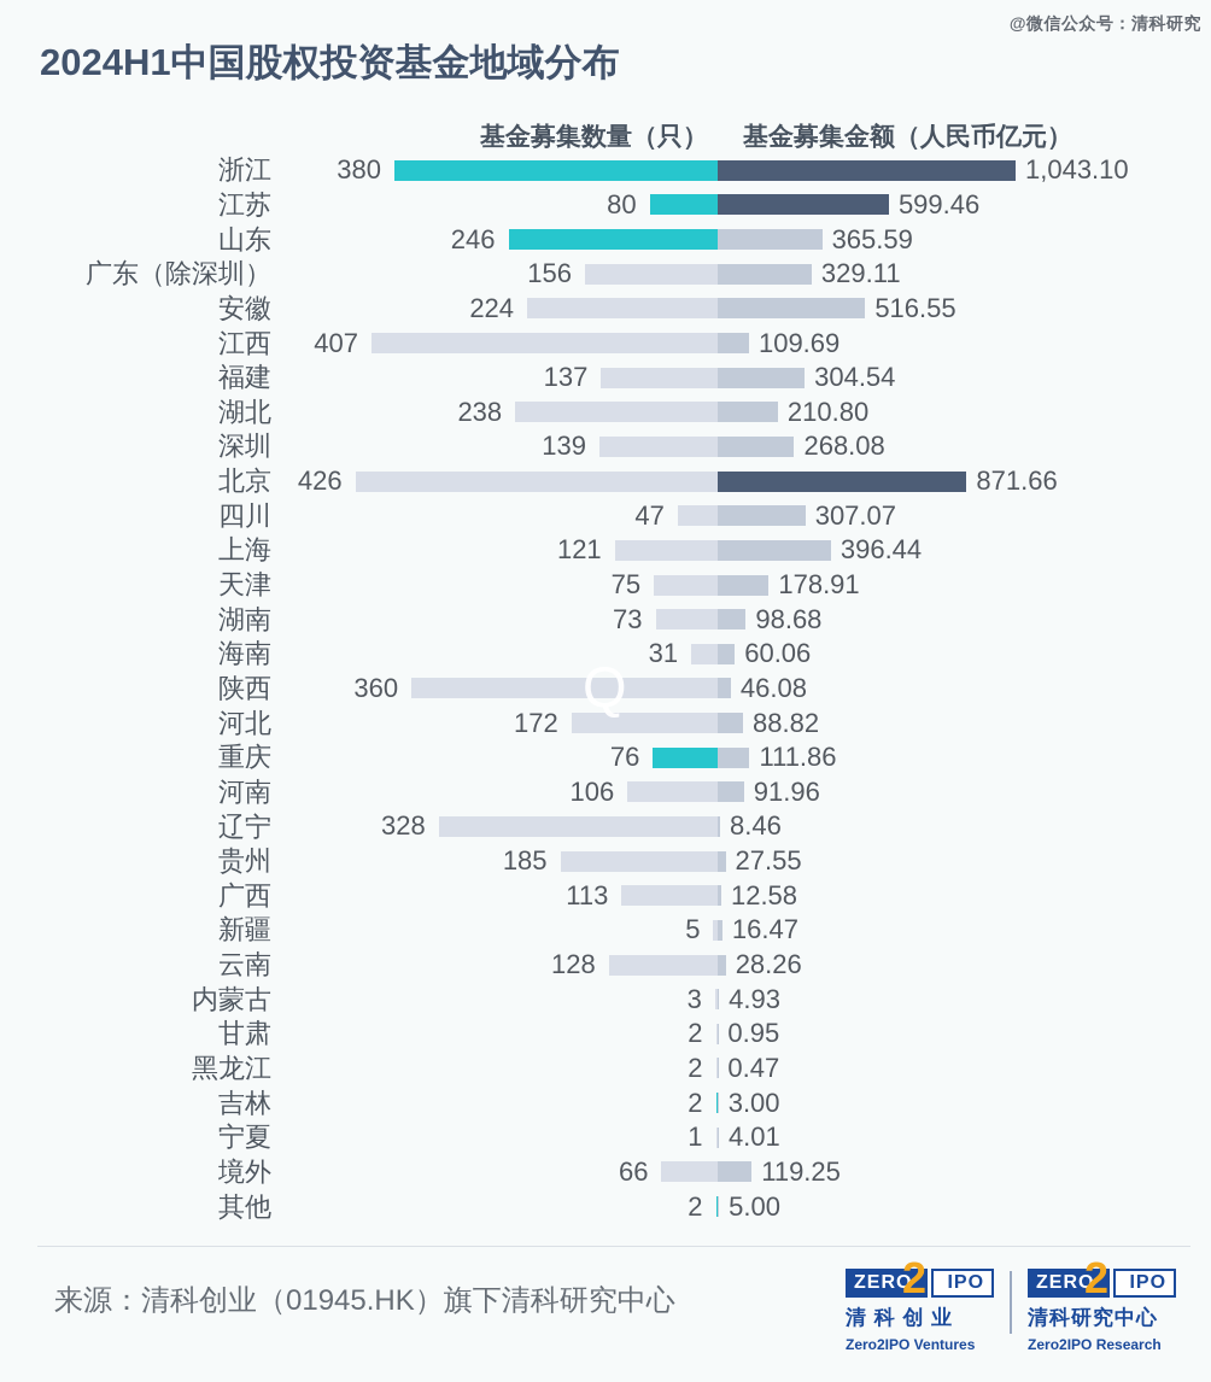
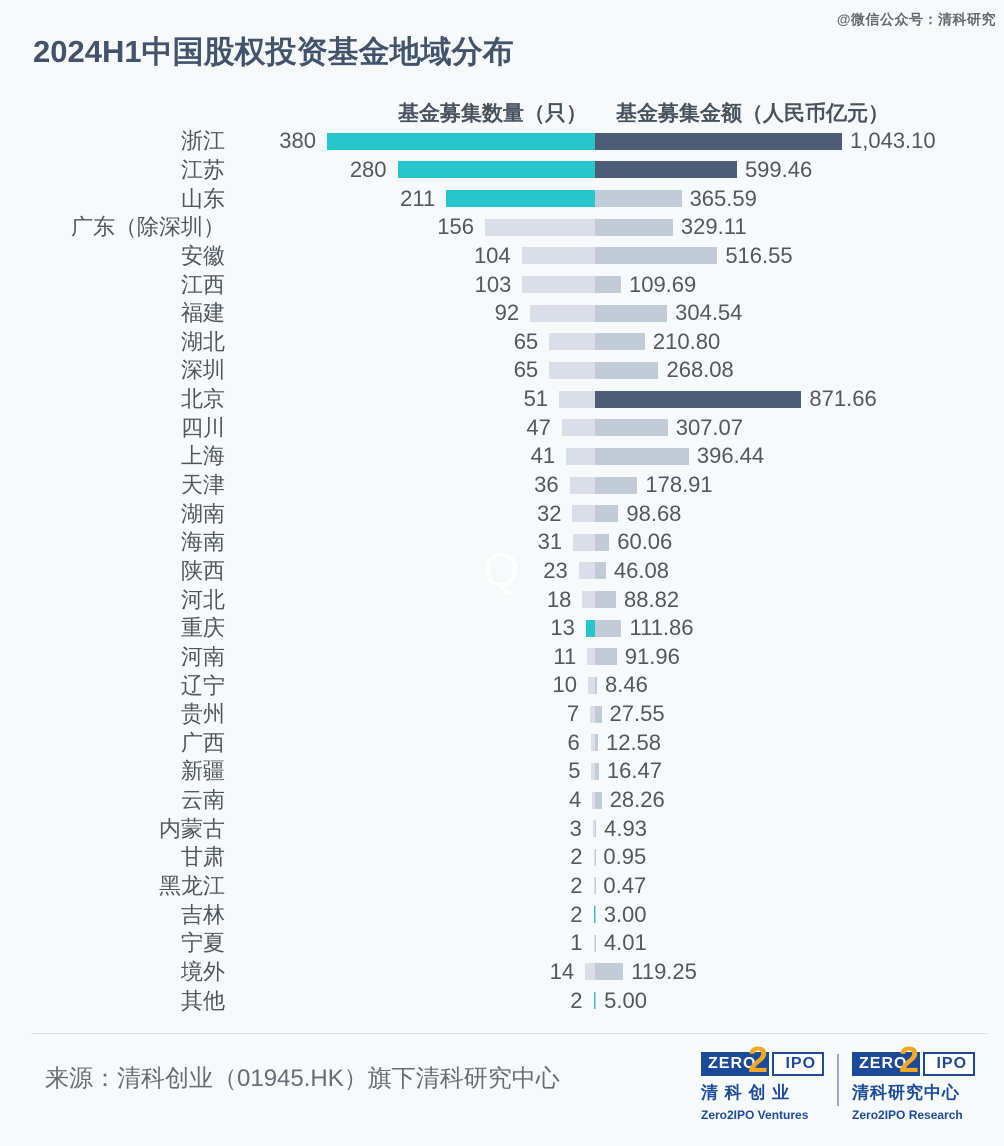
基金募集数量（只）/江苏: 80 -> 280
基金募集数量（只）/山东: 246 -> 211
基金募集数量（只）/安徽: 224 -> 104
基金募集数量（只）/江西: 407 -> 103
基金募集数量（只）/福建: 137 -> 92
基金募集数量（只）/湖北: 238 -> 65
基金募集数量（只）/深圳: 139 -> 65
基金募集数量（只）/北京: 426 -> 51
基金募集数量（只）/上海: 121 -> 41
基金募集数量（只）/天津: 75 -> 36
基金募集数量（只）/湖南: 73 -> 32
基金募集数量（只）/陕西: 360 -> 23
基金募集数量（只）/河北: 172 -> 18
基金募集数量（只）/重庆: 76 -> 13
基金募集数量（只）/河南: 106 -> 11
基金募集数量（只）/辽宁: 328 -> 10
基金募集数量（只）/贵州: 185 -> 7
基金募集数量（只）/广西: 113 -> 6
基金募集数量（只）/云南: 128 -> 4
基金募集数量（只）/境外: 66 -> 14
